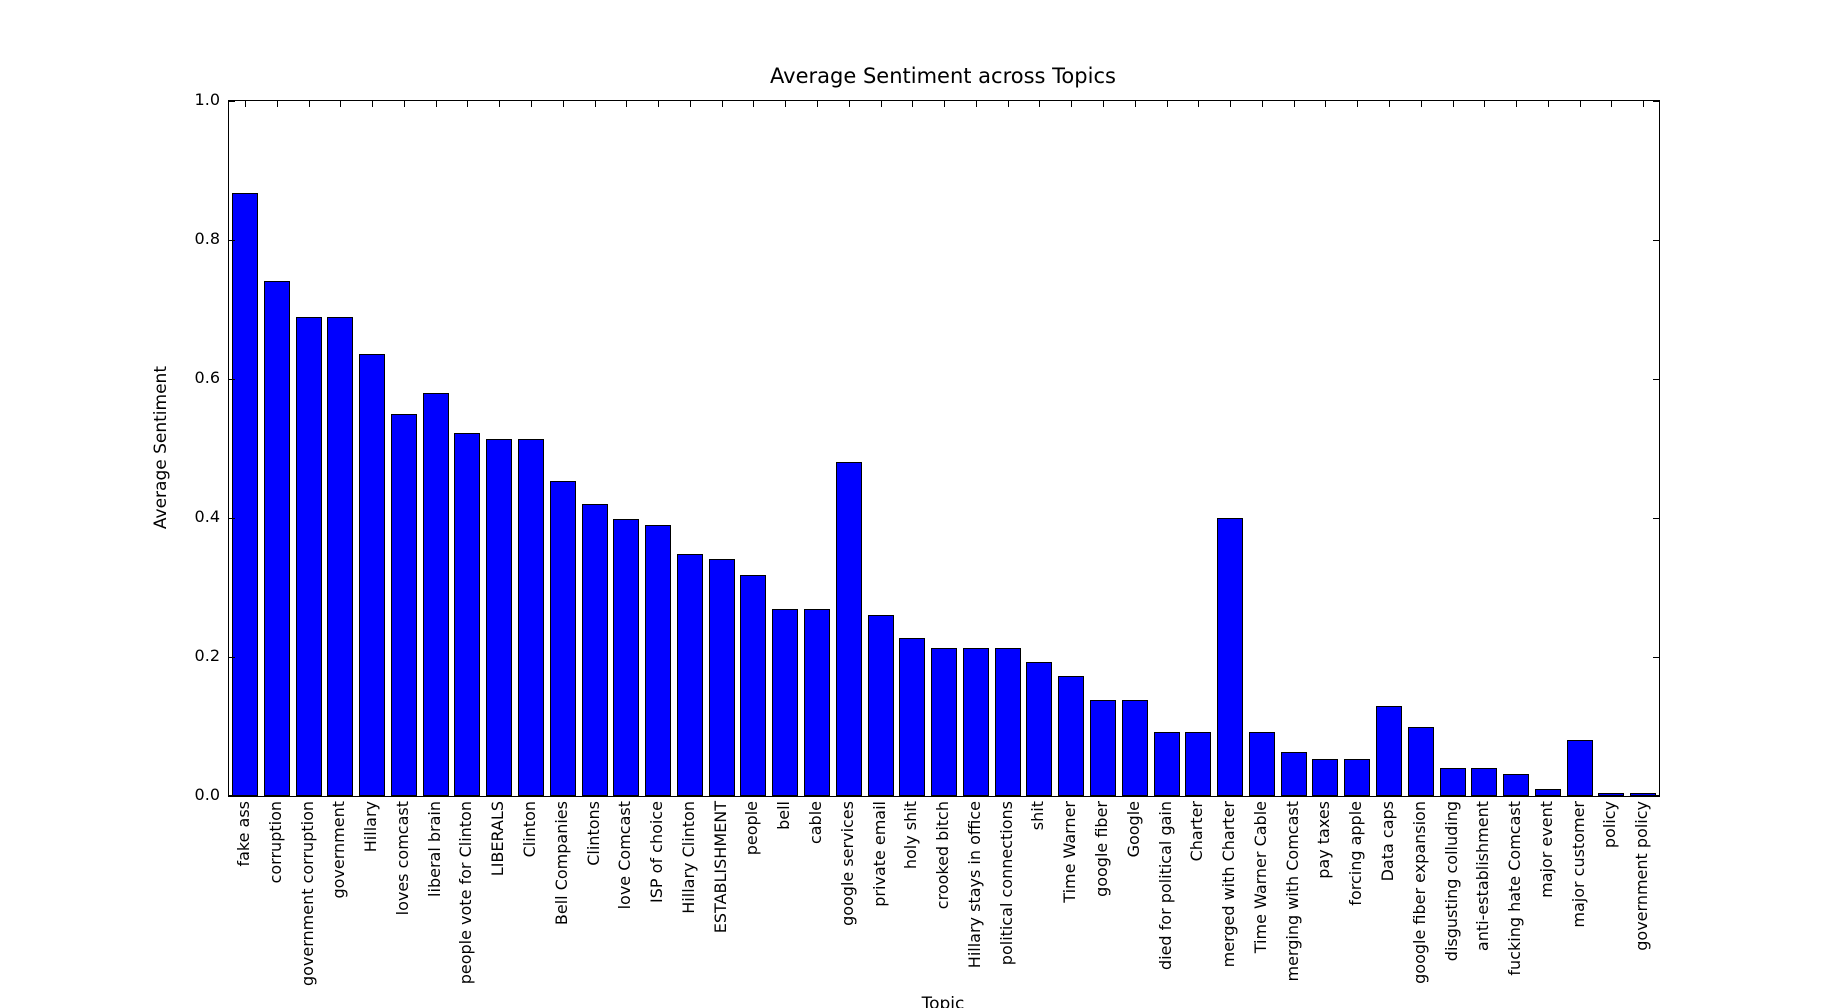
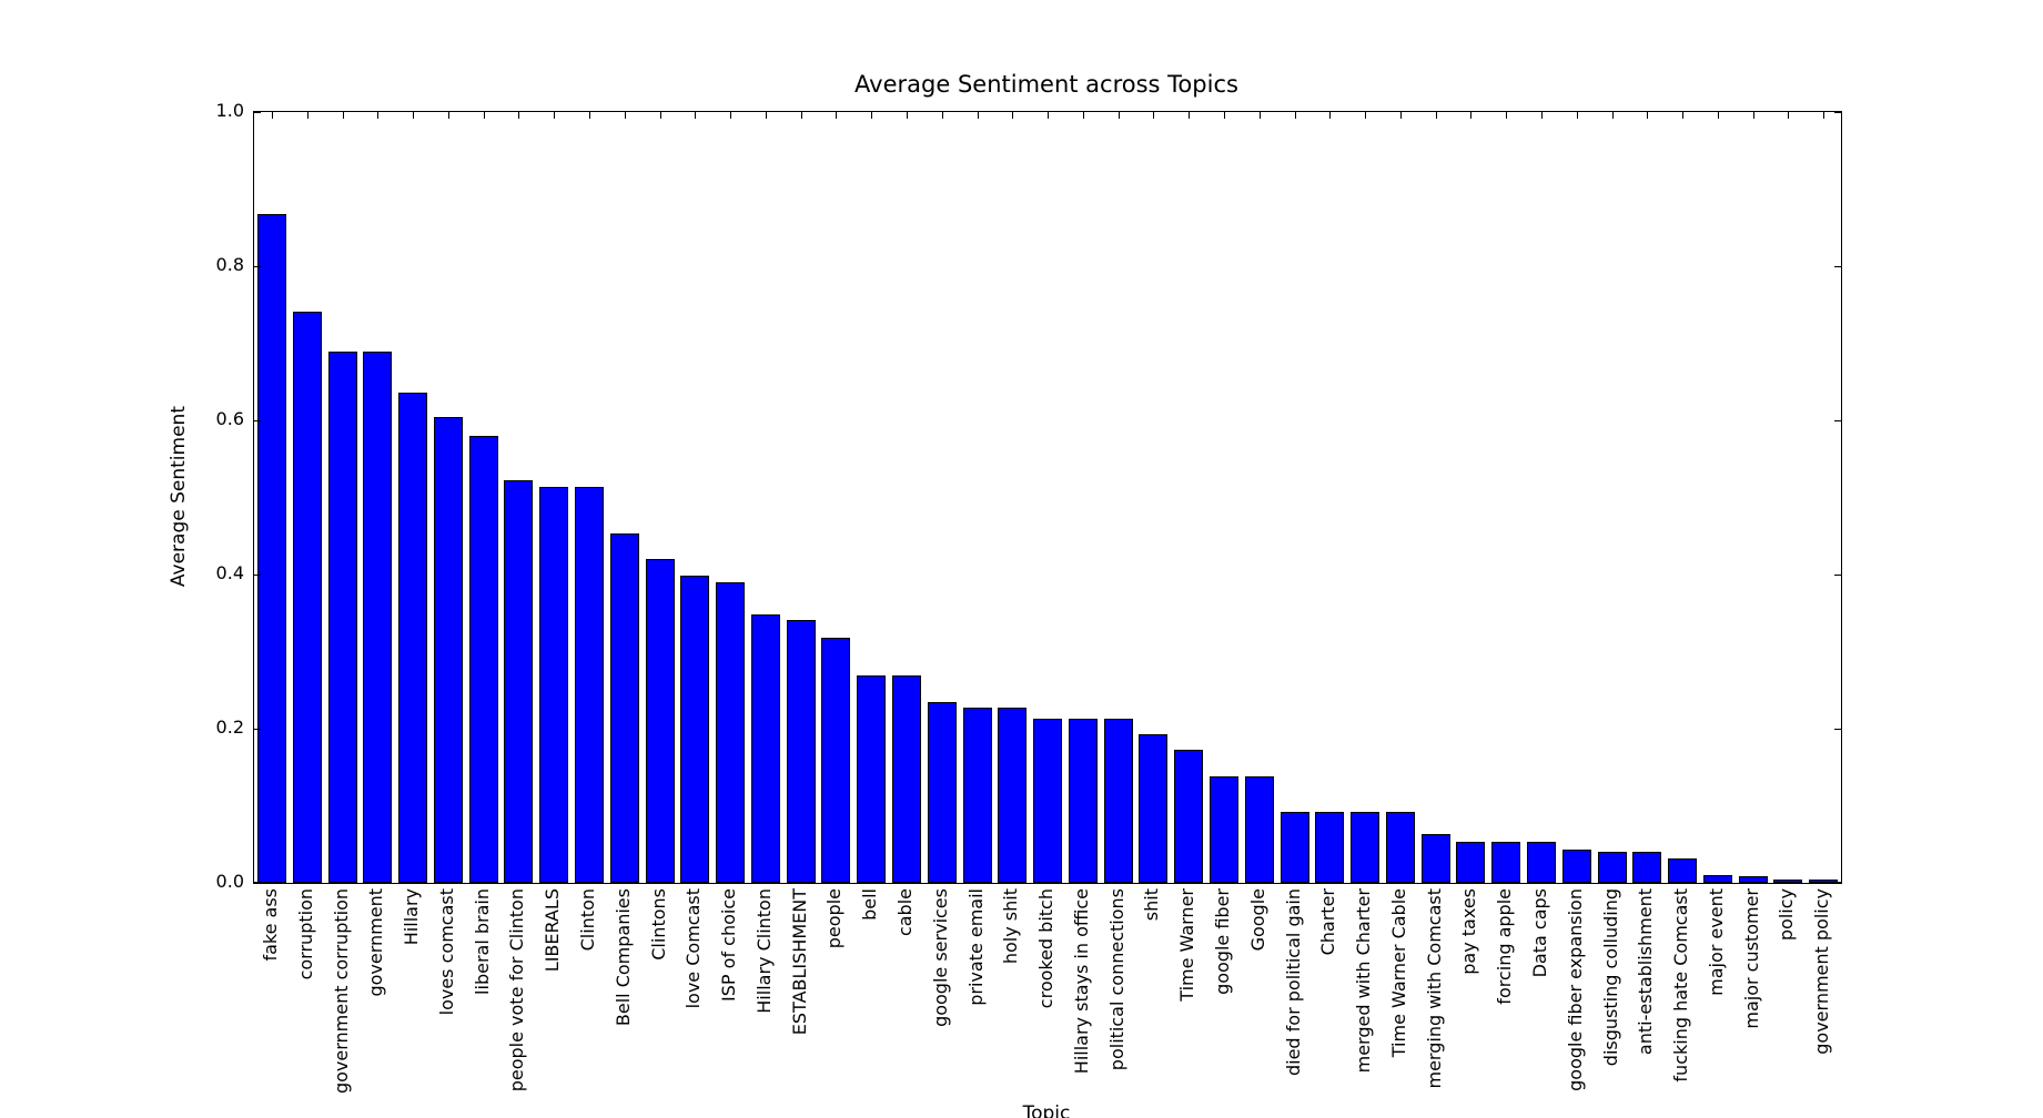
loves comcast: 0.55 -> 0.60
google services: 0.48 -> 0.23
private email: 0.26 -> 0.23
merged with Charter: 0.40 -> 0.09
Data caps: 0.13 -> 0.05
google fiber expansion: 0.10 -> 0.04
major customer: 0.08 -> 0.01
